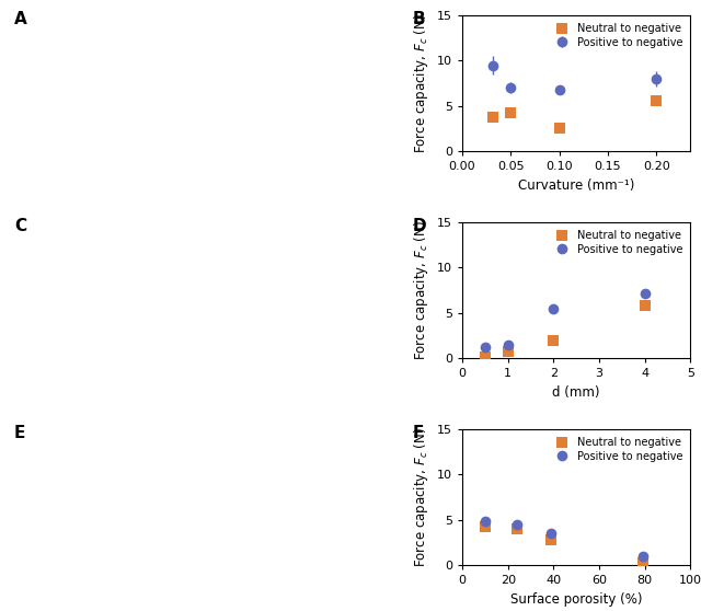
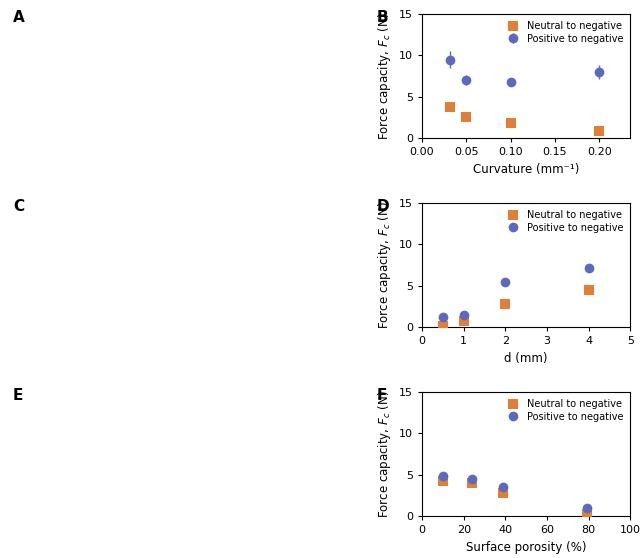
Neutral to negative/0.05: 4.2 -> 2.6
Neutral to negative/0.10: 2.6 -> 1.8
Neutral to negative/0.20: 5.6 -> 0.9
Neutral to negative/2: 2.0 -> 2.8
Neutral to negative/4: 5.8 -> 4.5
